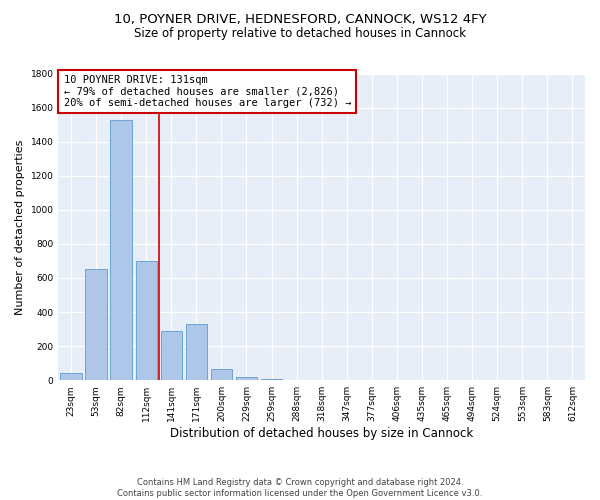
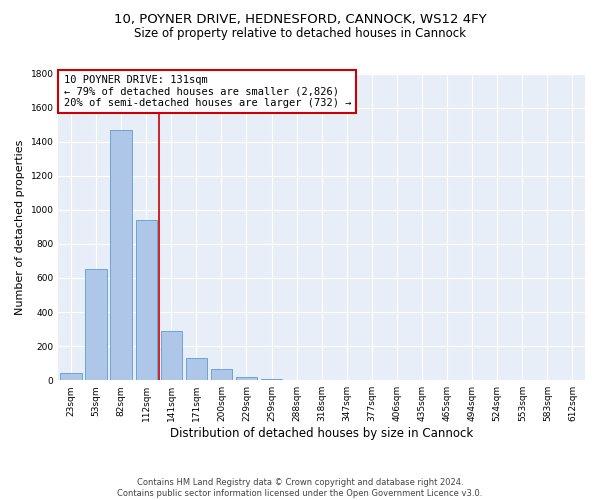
82sqm: 1530 -> 1470
112sqm: 700 -> 940
171sqm: 330 -> 130
